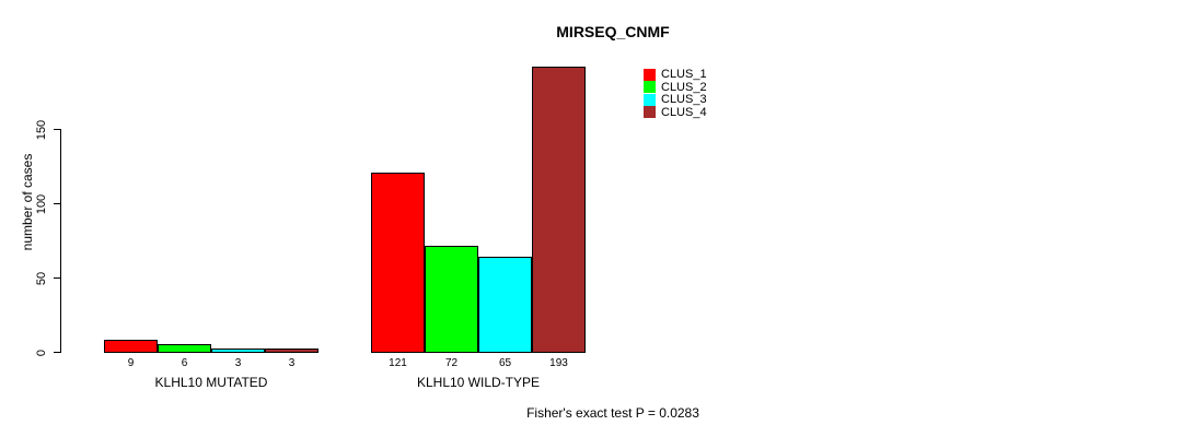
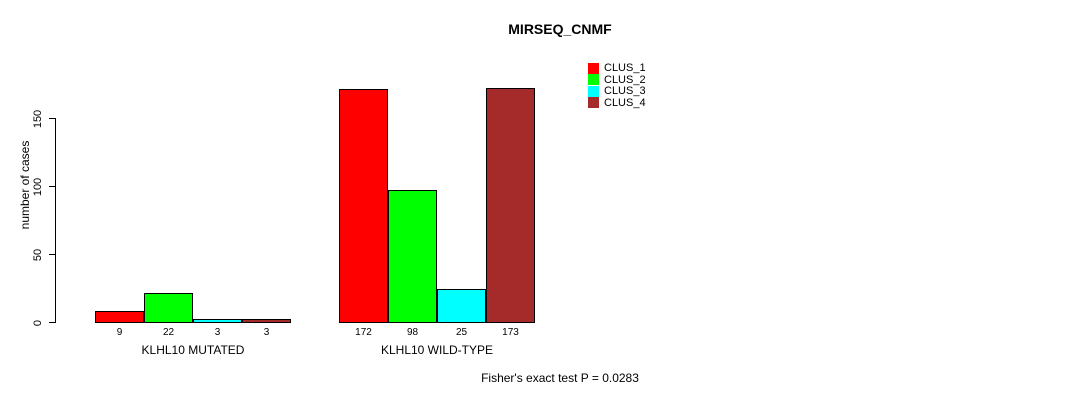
CLUS_2/KLHL10 MUTATED: 6 -> 22
CLUS_1/KLHL10 WILD-TYPE: 121 -> 172
CLUS_2/KLHL10 WILD-TYPE: 72 -> 98
CLUS_3/KLHL10 WILD-TYPE: 65 -> 25
CLUS_4/KLHL10 WILD-TYPE: 193 -> 173
